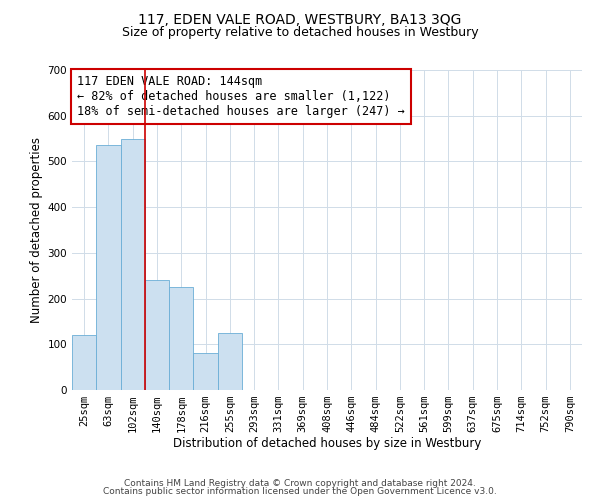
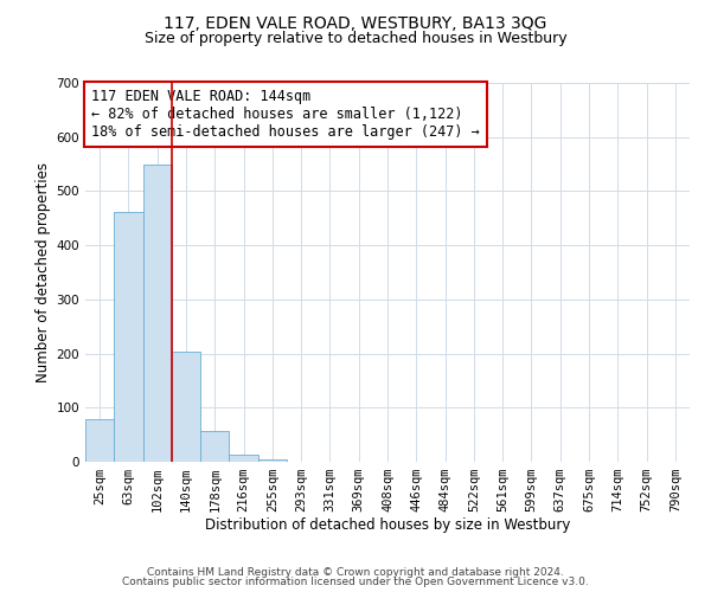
25sqm: 120 -> 79
63sqm: 535 -> 462
140sqm: 240 -> 204
178sqm: 225 -> 57
216sqm: 80 -> 14
255sqm: 125 -> 5
